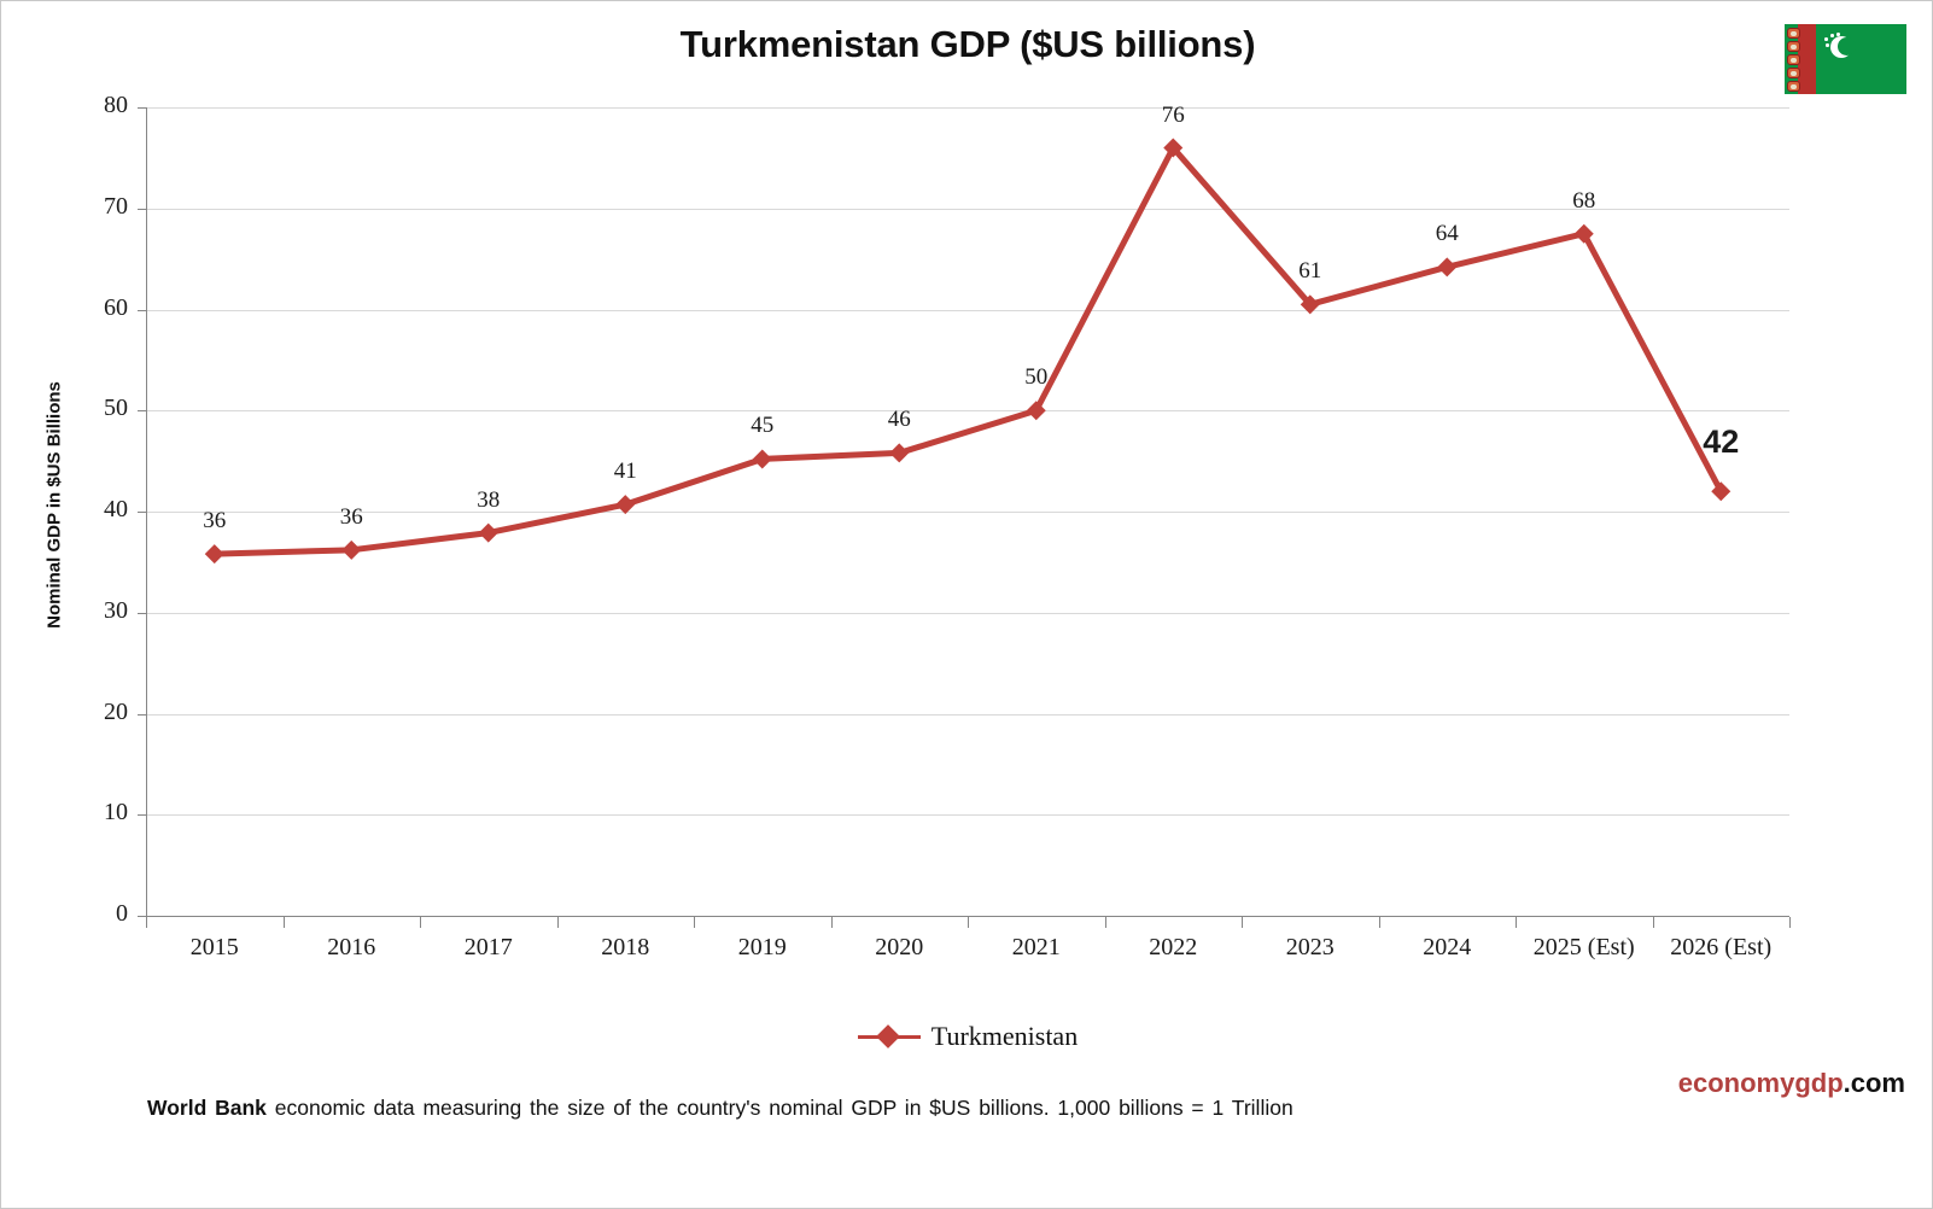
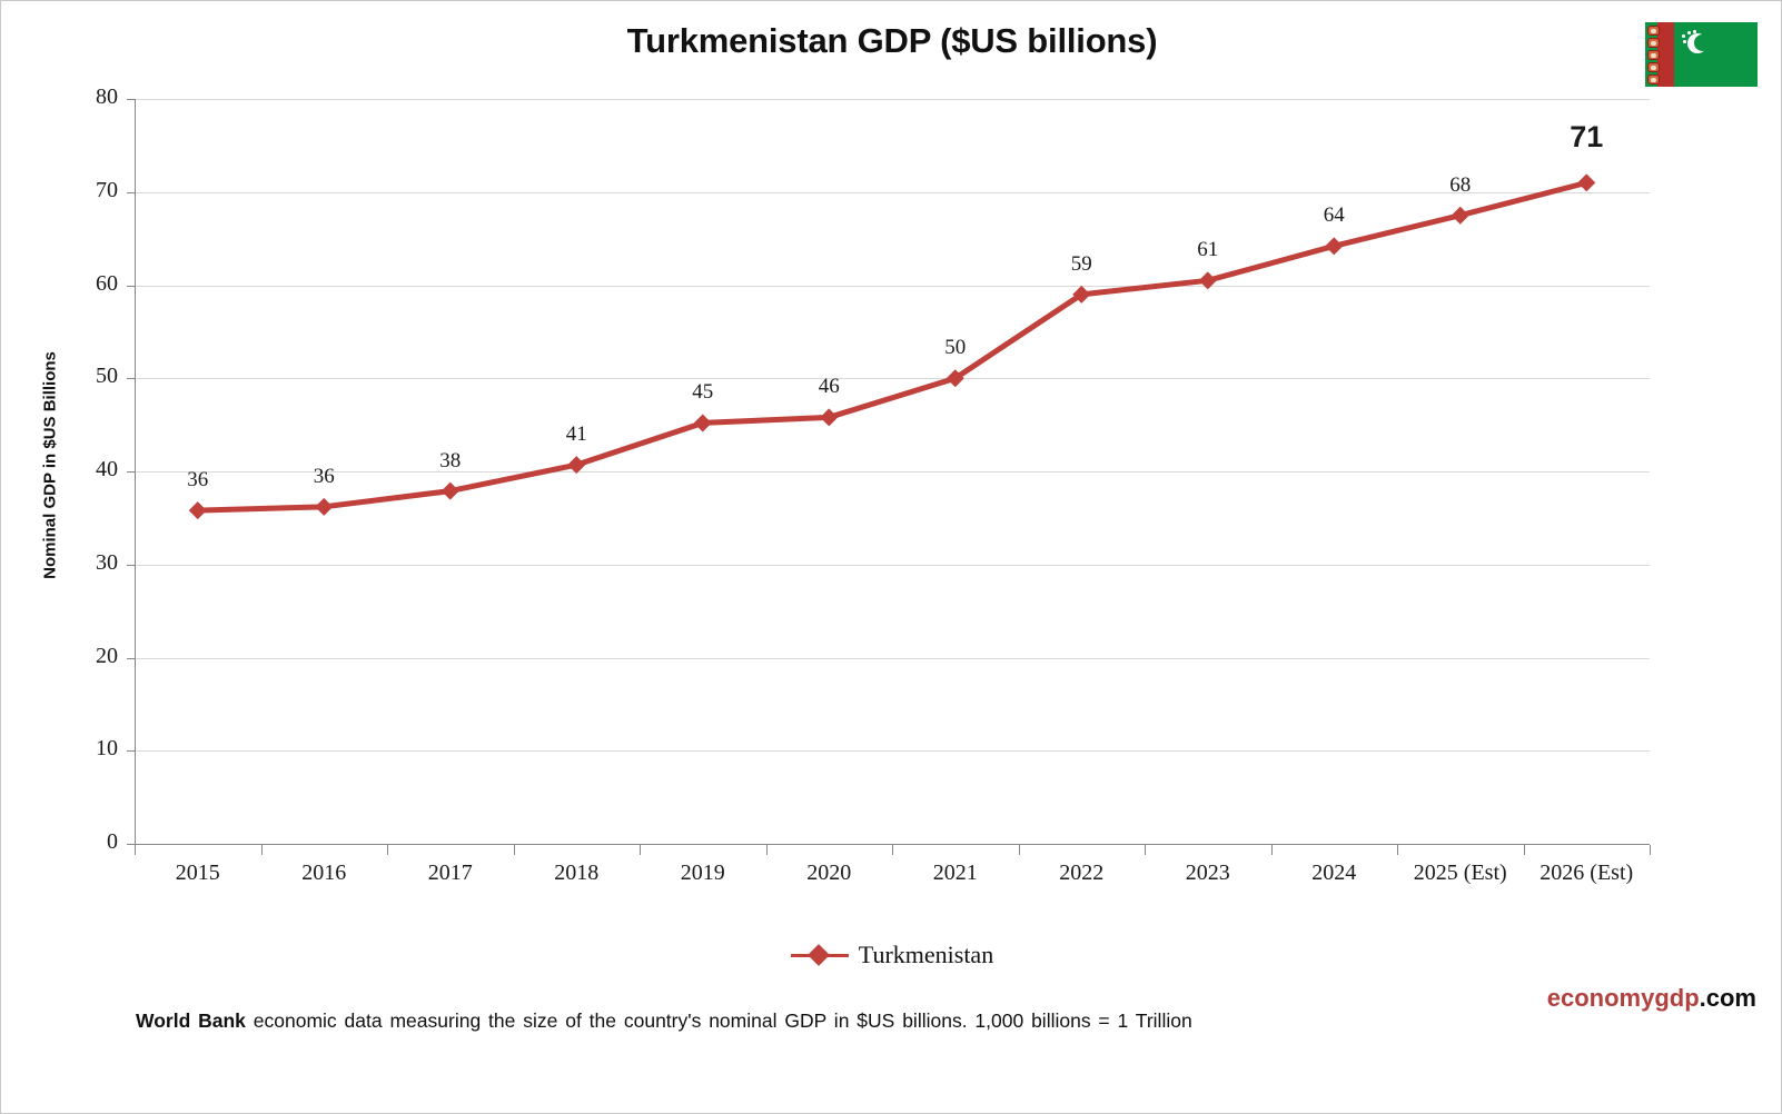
2022: 76 -> 59
2026 (Est): 42 -> 71
